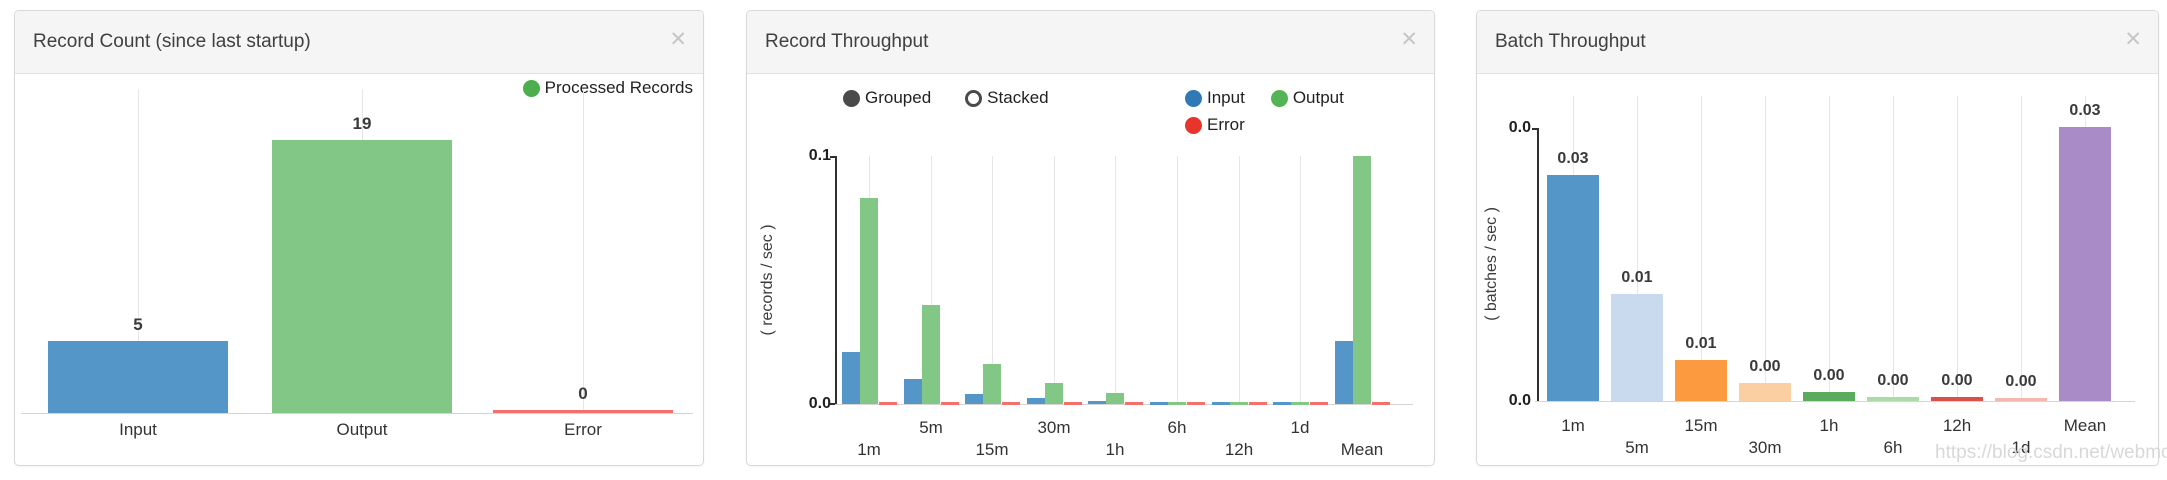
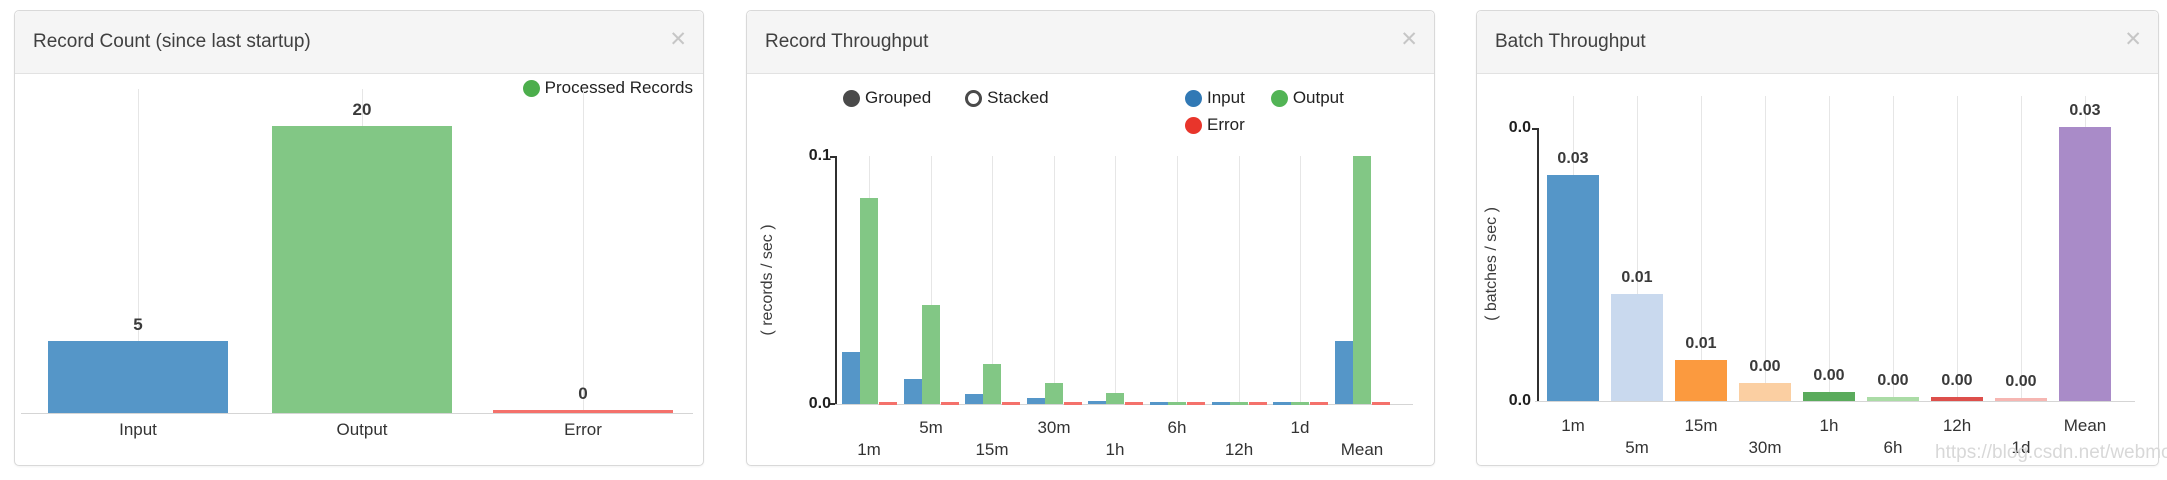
Record Count (since last startup)/Output: 19 -> 20
